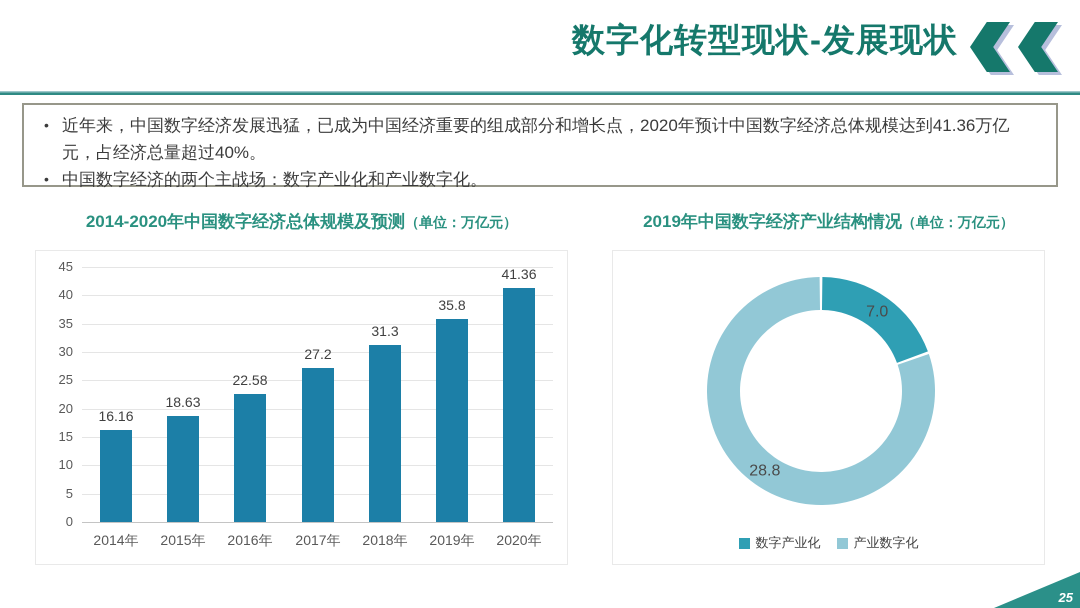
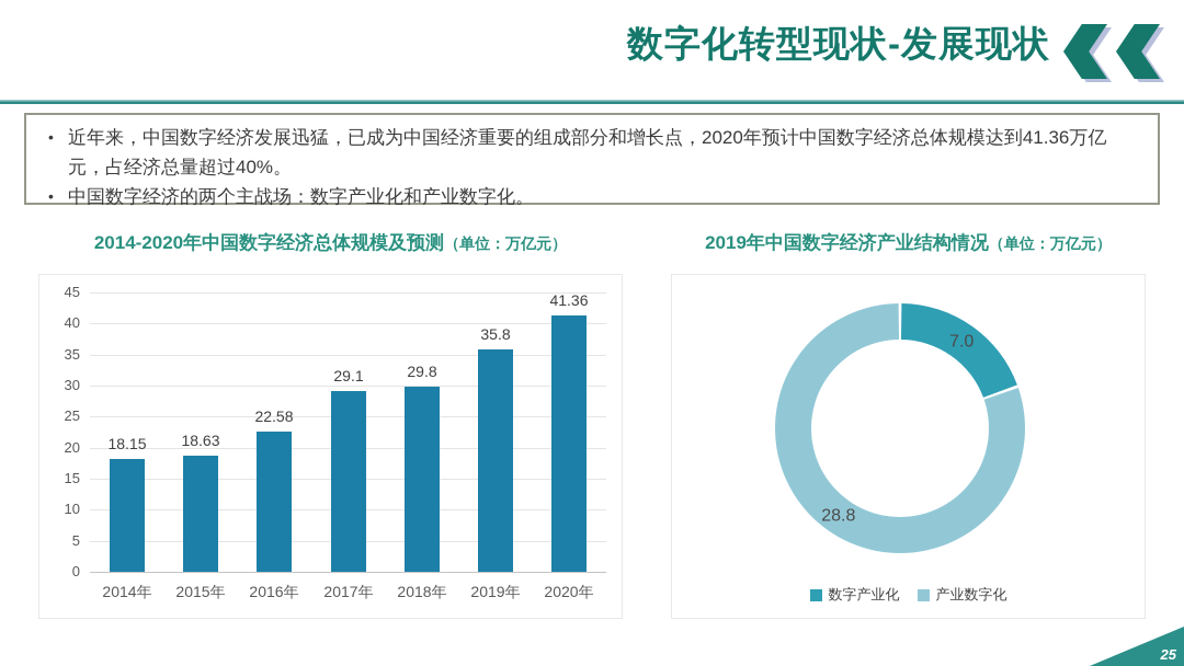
2014-2020年中国数字经济总体规模及预测/2014年: 16.16 -> 18.15
2014-2020年中国数字经济总体规模及预测/2017年: 27.2 -> 29.1
2014-2020年中国数字经济总体规模及预测/2018年: 31.3 -> 29.8
